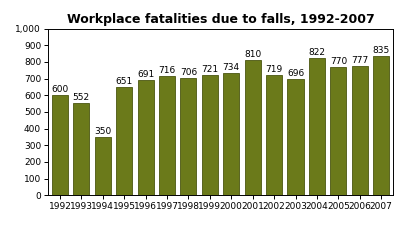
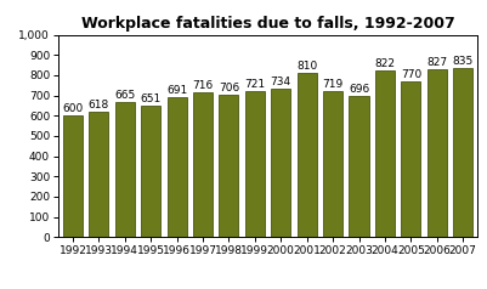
1993: 552 -> 618
1994: 350 -> 665
2006: 777 -> 827
